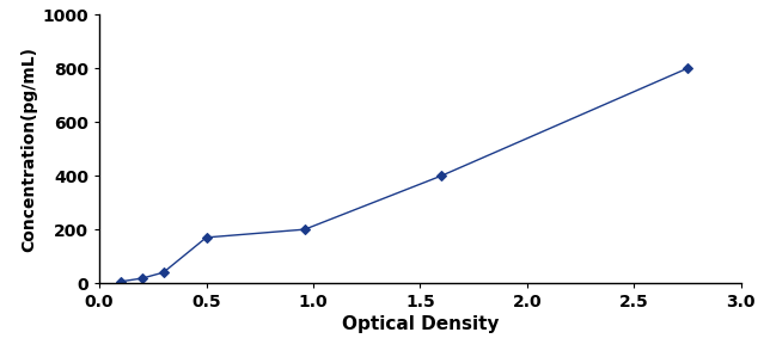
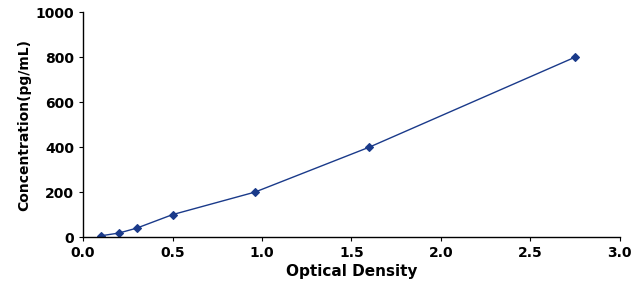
0.5: 170 -> 100
